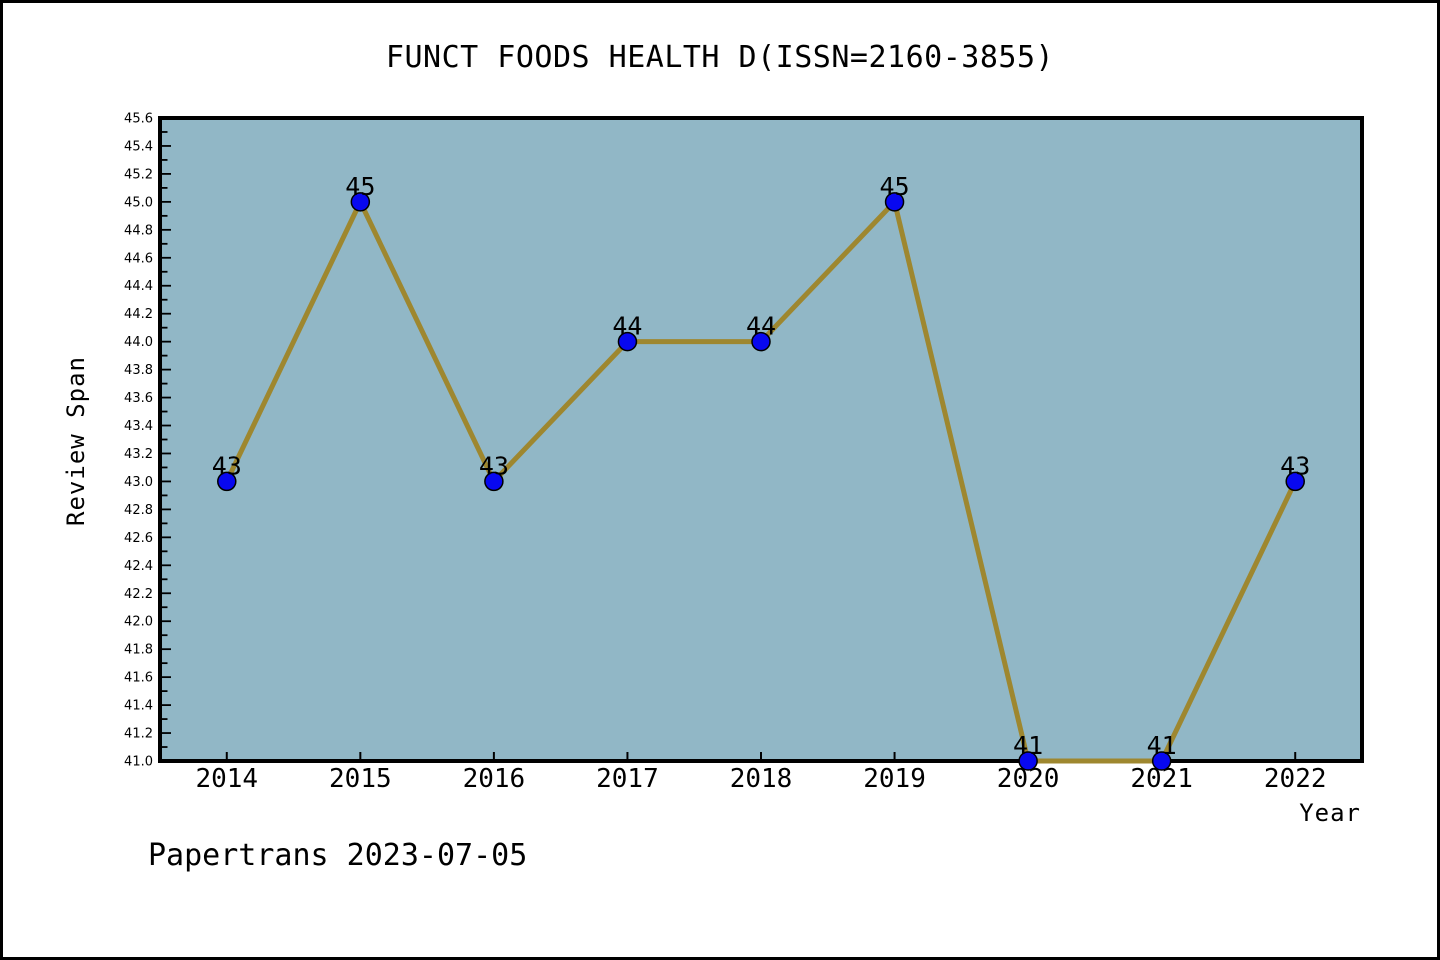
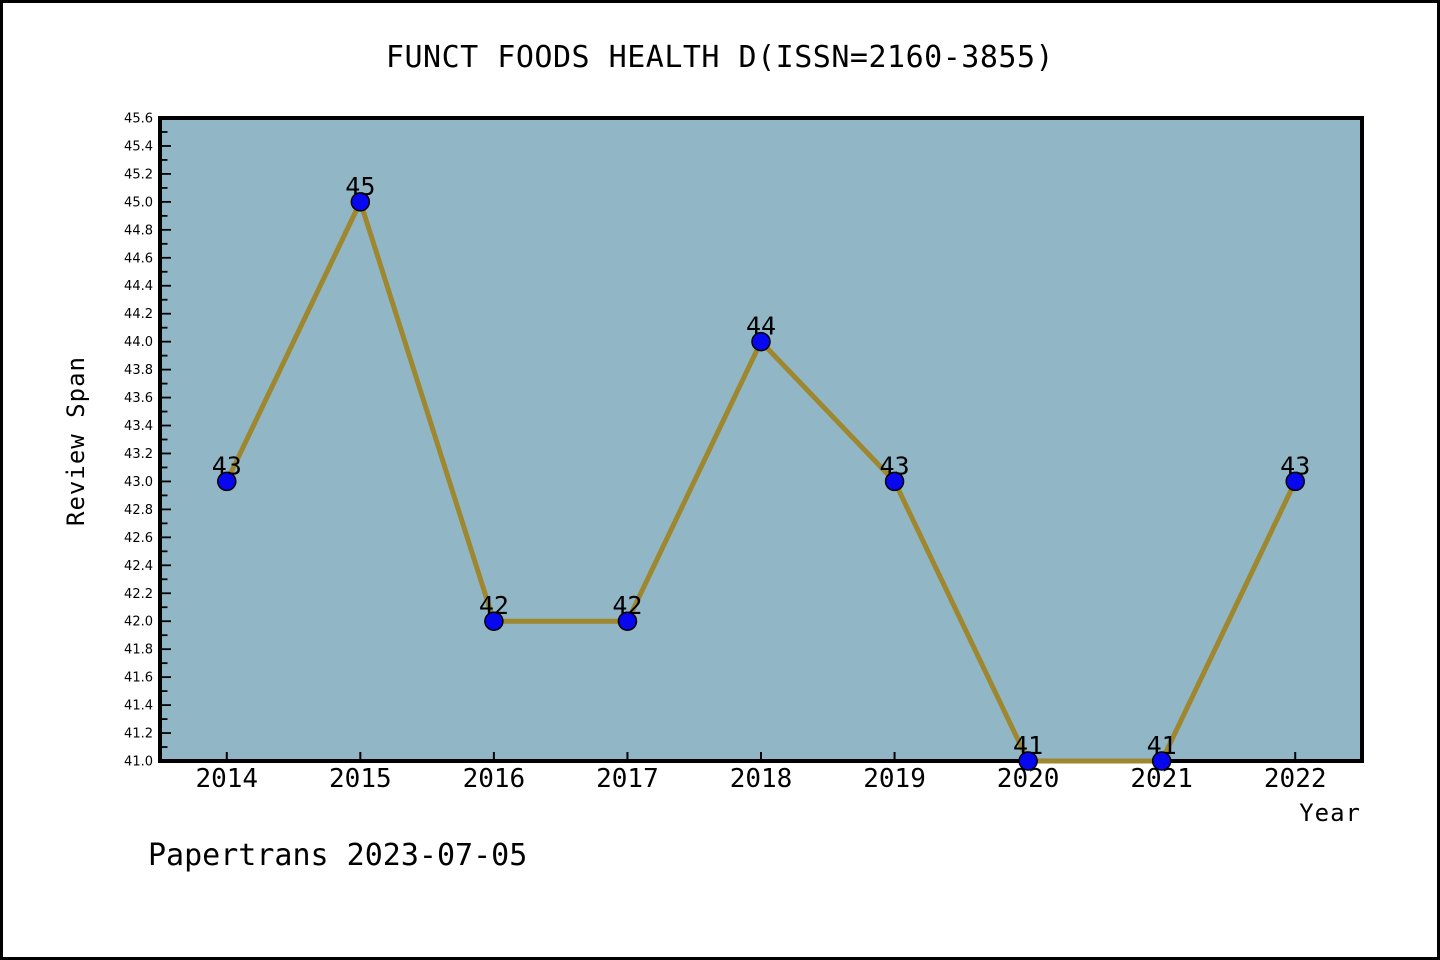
2016: 43 -> 42
2017: 44 -> 42
2019: 45 -> 43
